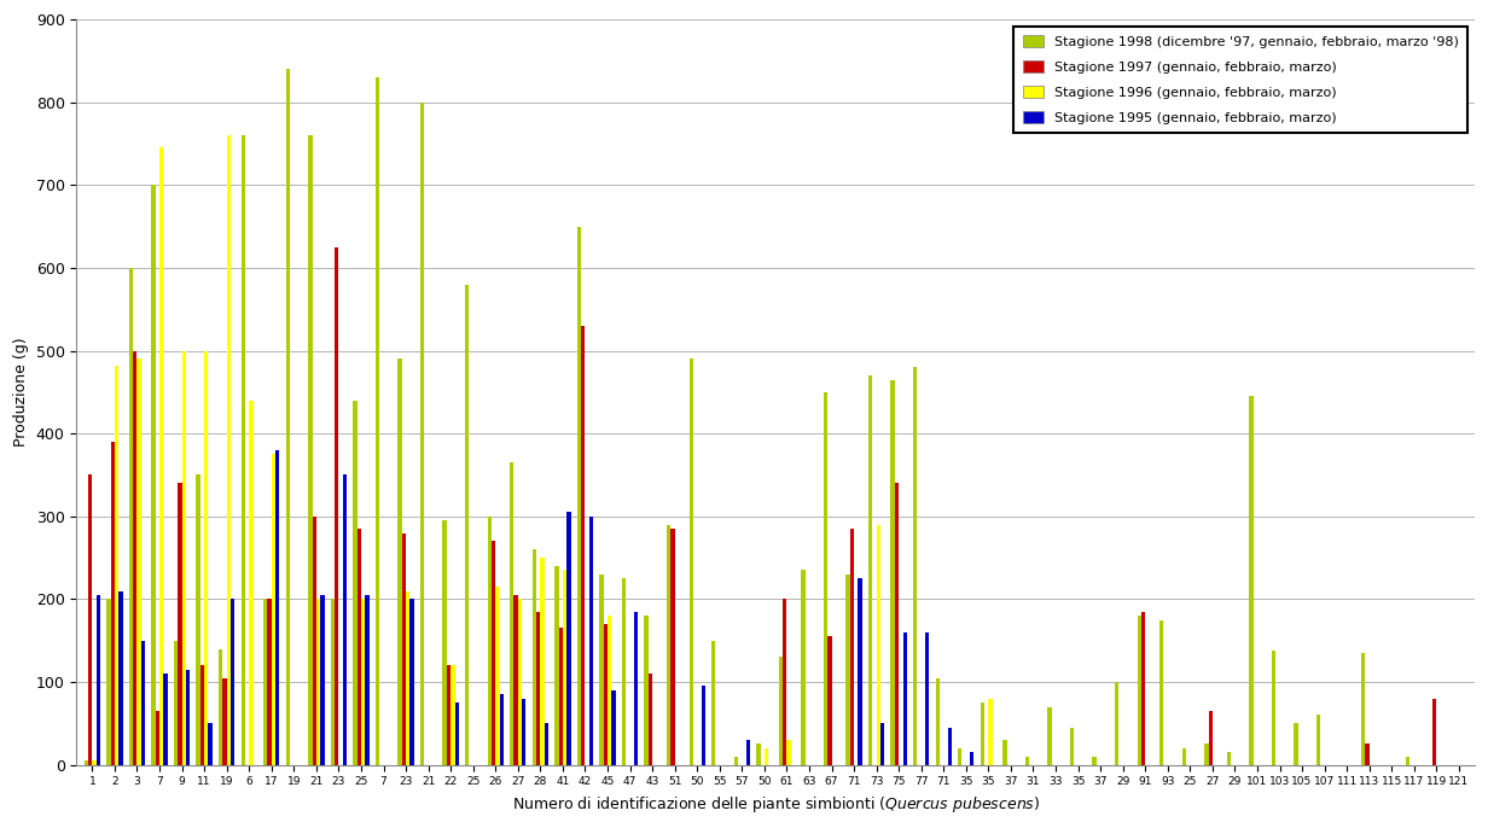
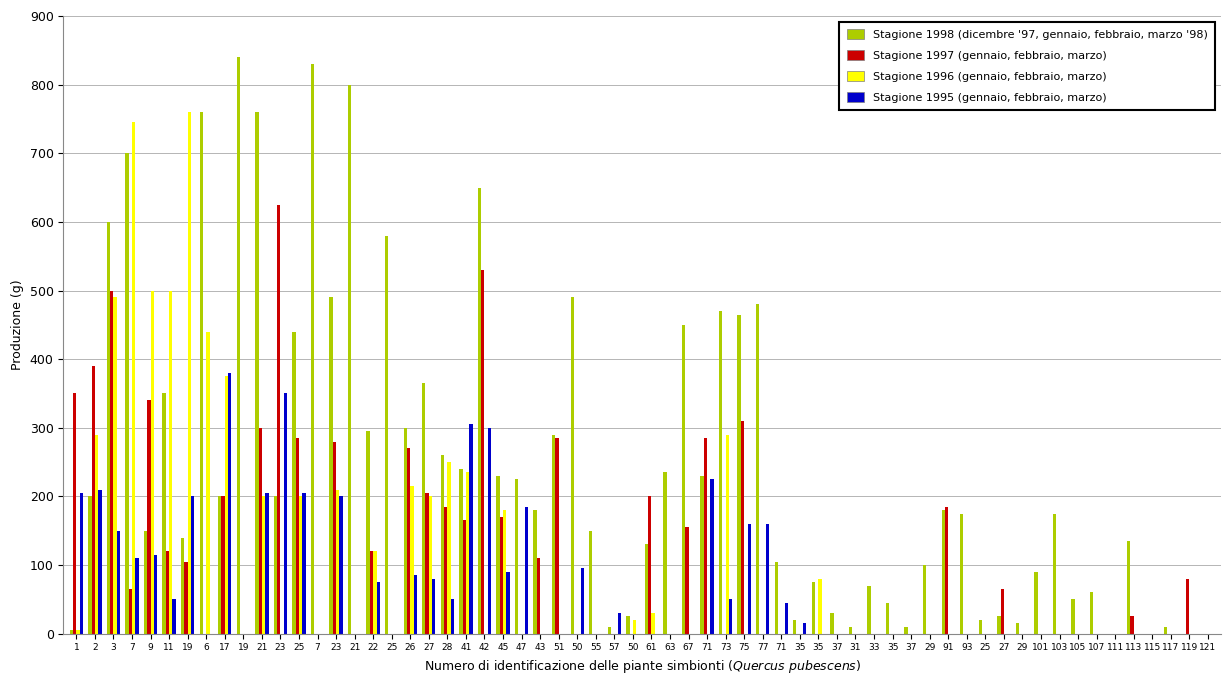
Stagione 1996 (gennaio, febbraio, marzo)/2: 482 -> 290
Stagione 1997 (gennaio, febbraio, marzo)/75: 340 -> 310
Stagione 1998 (dicembre '97, gennaio, febbraio, marzo '98)/101: 446 -> 90
Stagione 1998 (dicembre '97, gennaio, febbraio, marzo '98)/103: 138 -> 175
